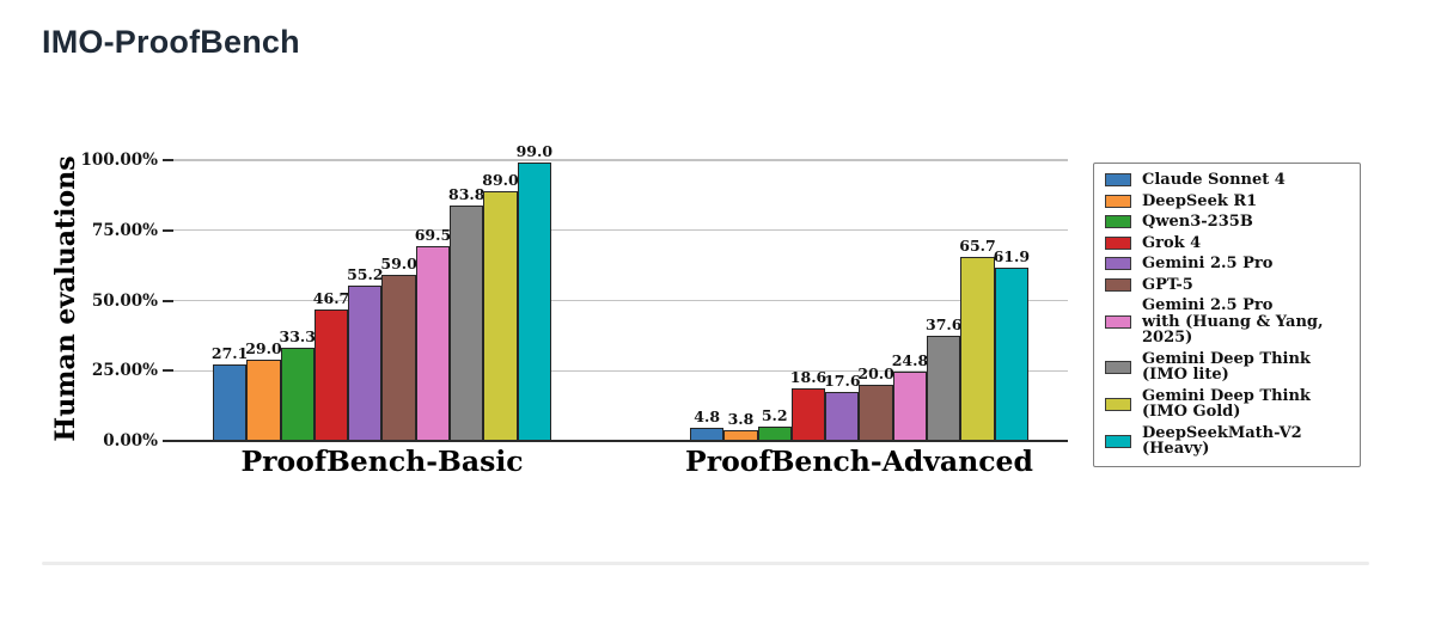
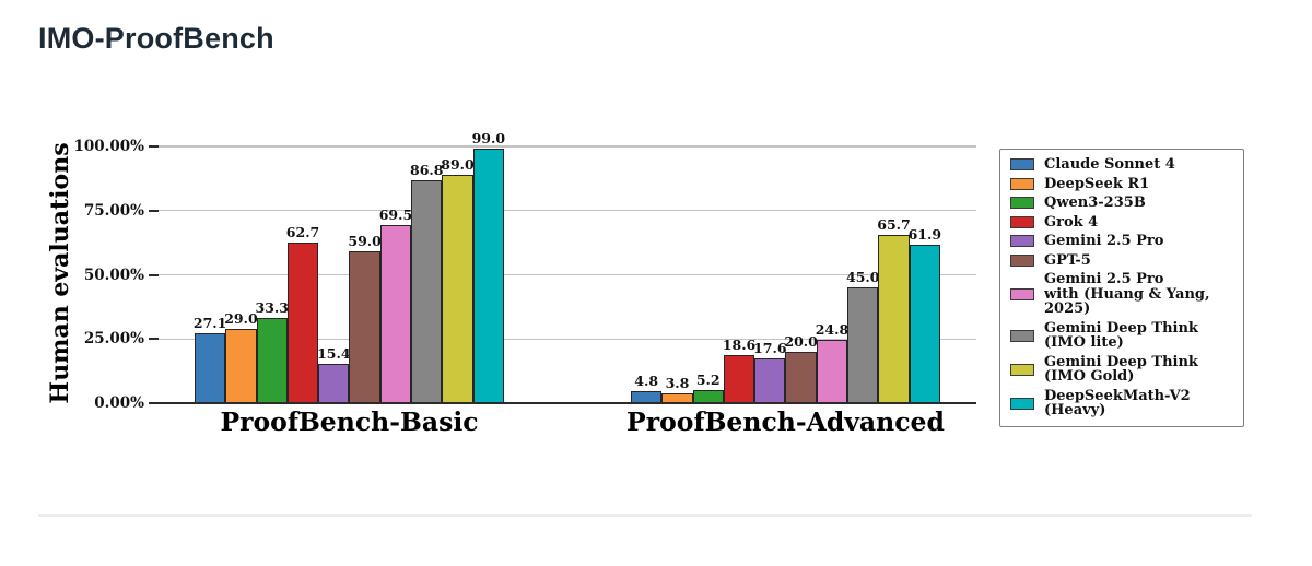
Grok 4/ProofBench-Basic: 46.7 -> 62.7
Gemini 2.5 Pro/ProofBench-Basic: 55.2 -> 15.4
Gemini Deep Think (IMO lite)/ProofBench-Basic: 83.8 -> 86.8
Gemini Deep Think (IMO lite)/ProofBench-Advanced: 37.6 -> 45.0
